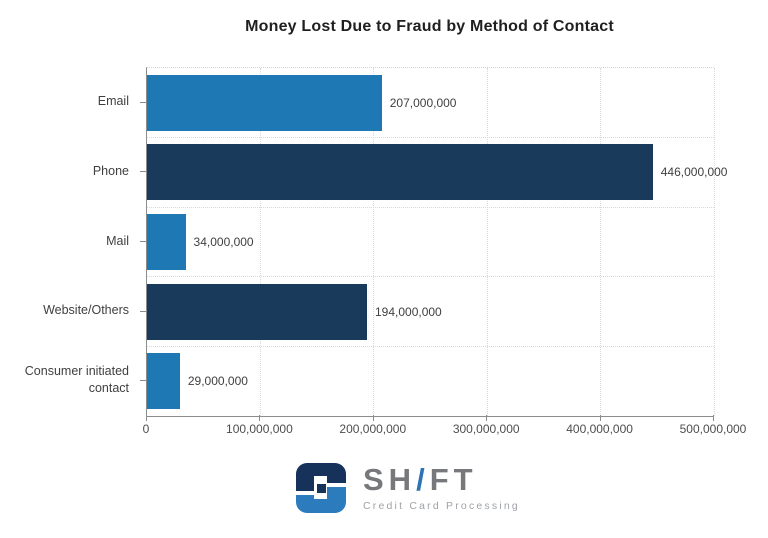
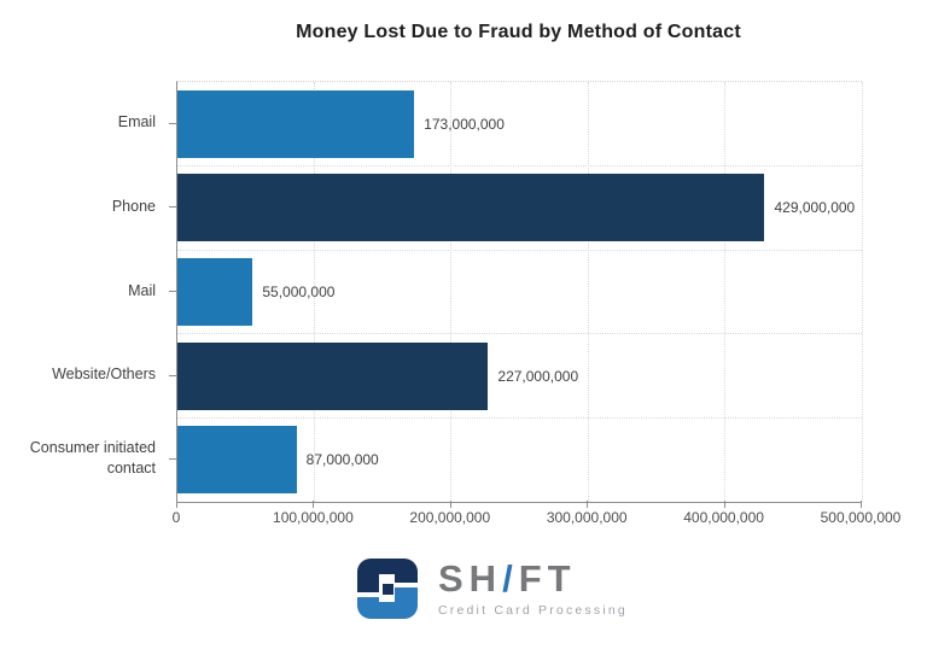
Email: 207,000,000 -> 173,000,000
Phone: 446,000,000 -> 429,000,000
Mail: 34,000,000 -> 55,000,000
Website/Others: 194,000,000 -> 227,000,000
Consumer initiated contact: 29,000,000 -> 87,000,000
